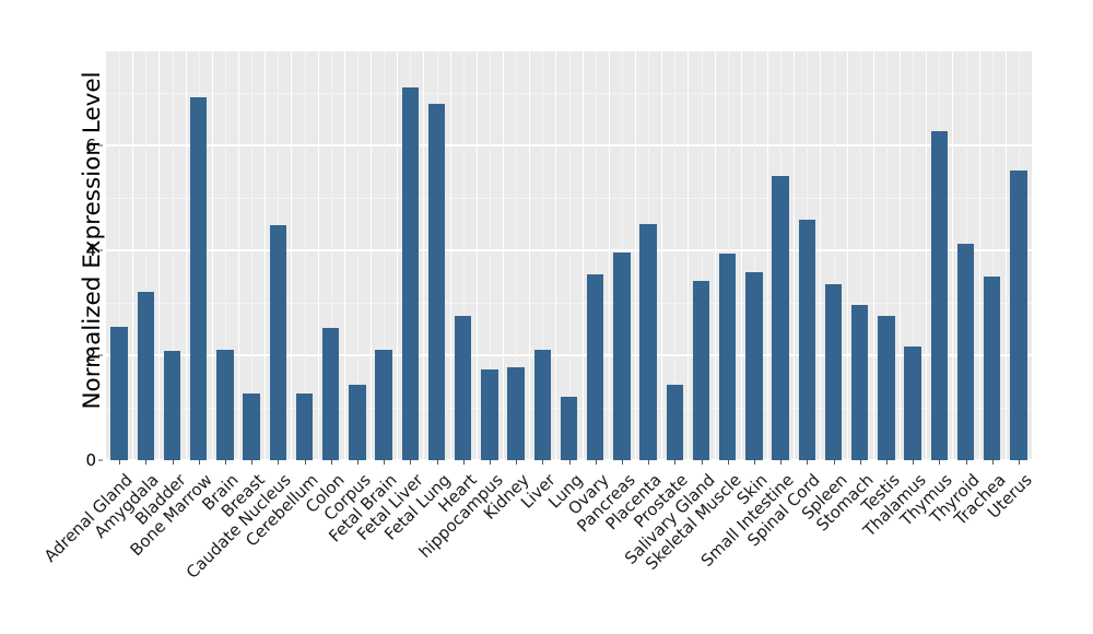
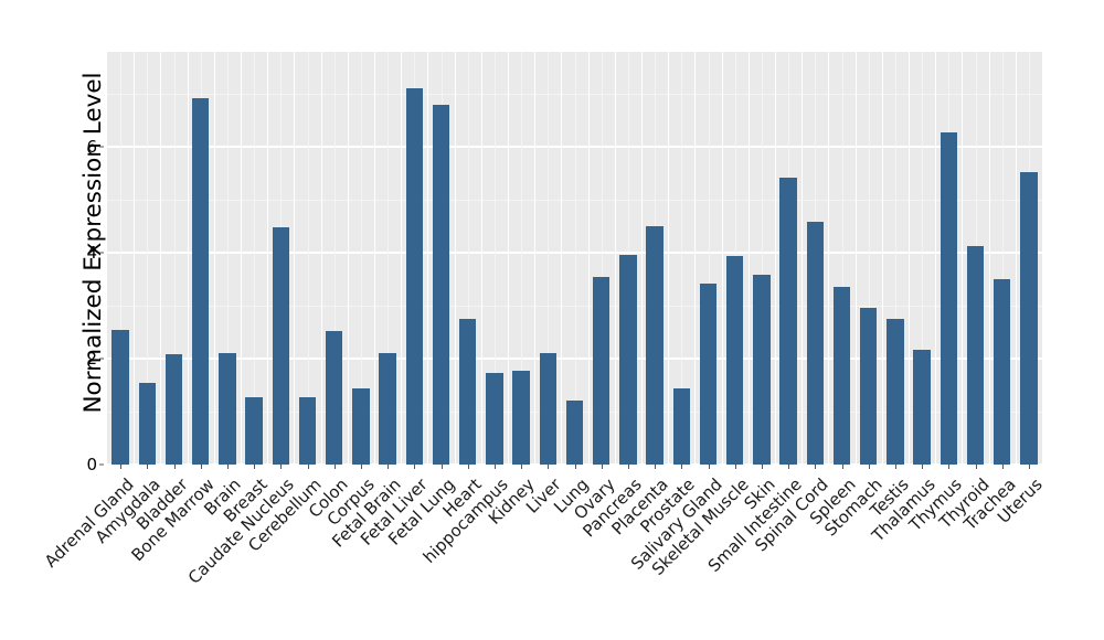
Amygdala: 3.2 -> 1.5
